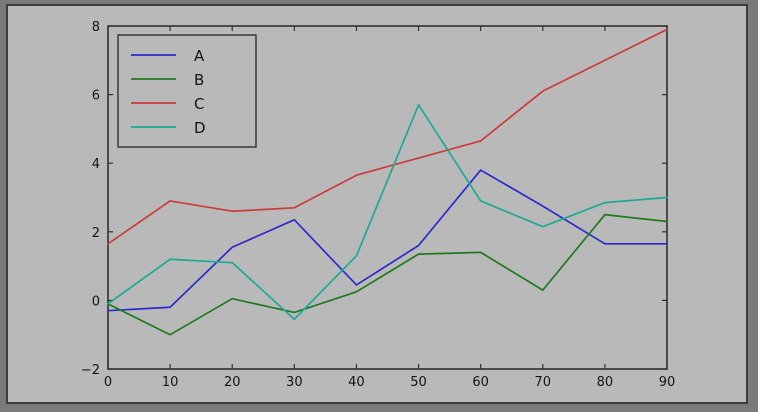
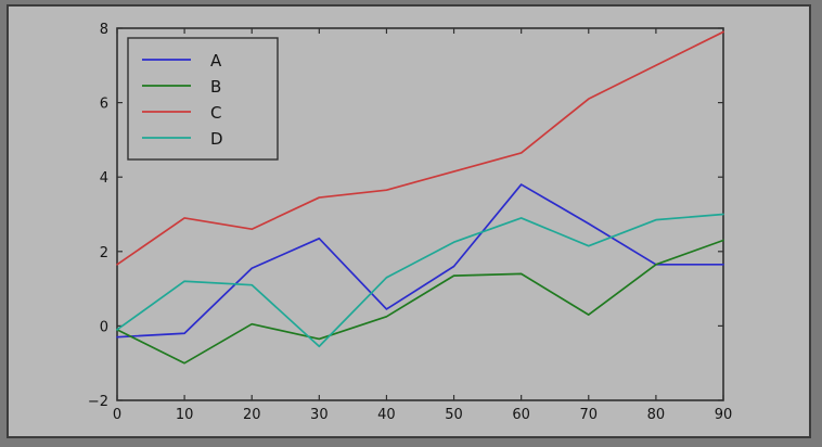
C/30: 2.7 -> 3.5
D/50: 5.7 -> 2.2
B/80: 2.5 -> 1.6
